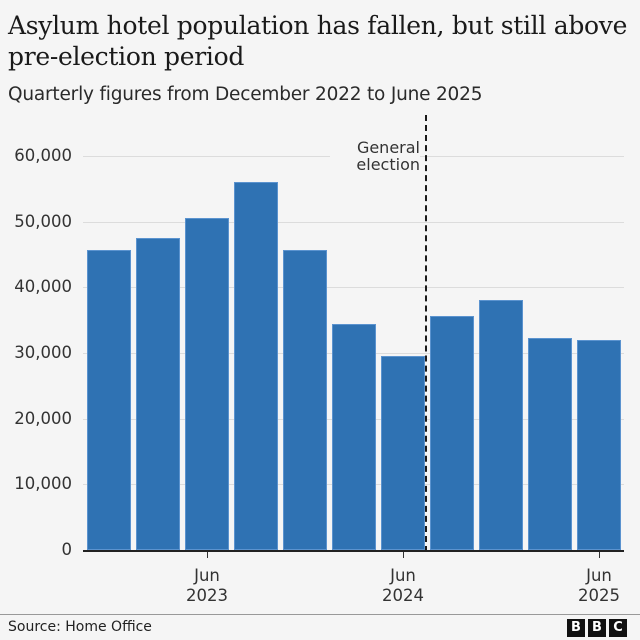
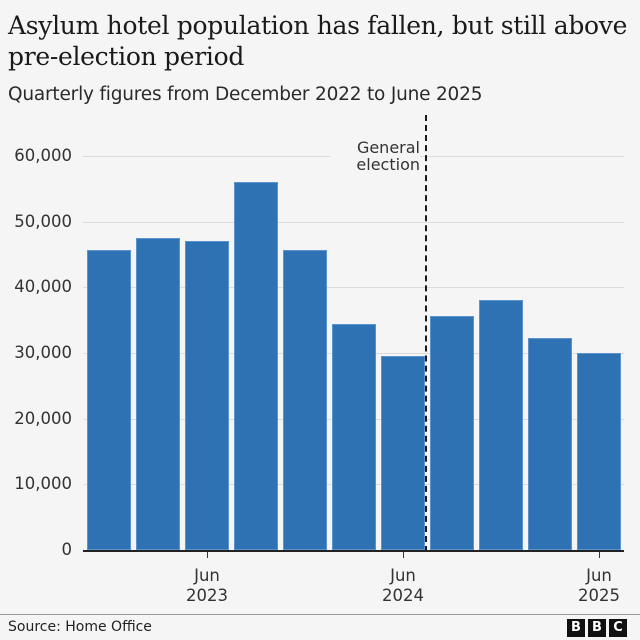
Jun 2023: 50000 -> 47000
Jun 2025: 32000 -> 30000
